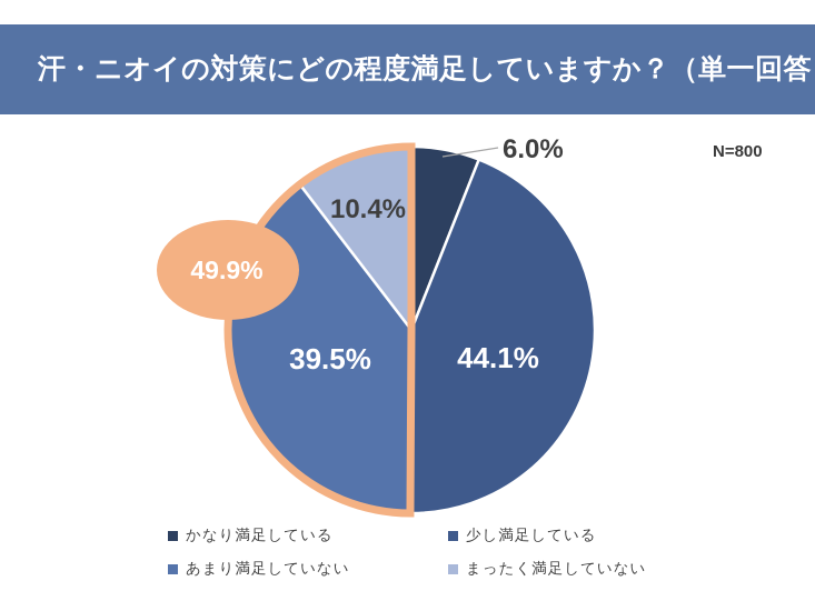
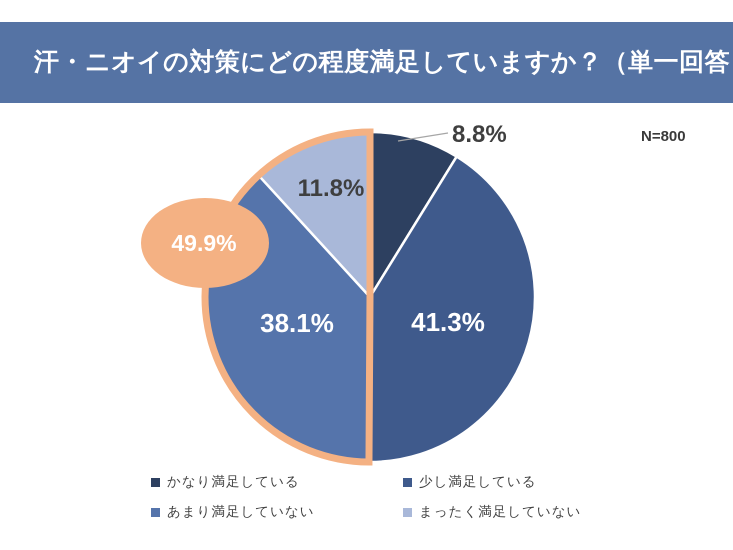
かなり満足している: 6.0% -> 8.8%
少し満足している: 44.1% -> 41.3%
あまり満足していない: 39.5% -> 38.1%
まったく満足していない: 10.4% -> 11.8%
